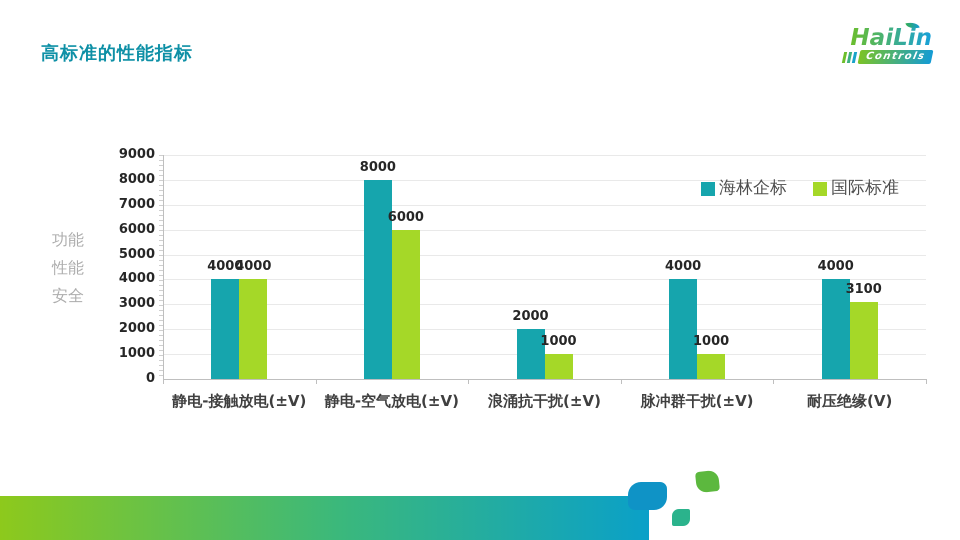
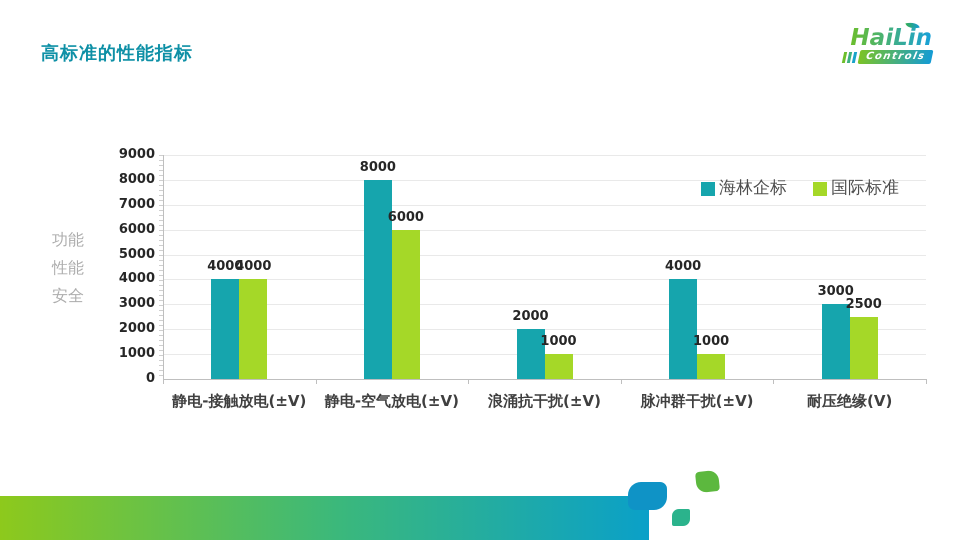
海林企标/耐压绝缘(V): 4000 -> 3000
国际标准/耐压绝缘(V): 3100 -> 2500
